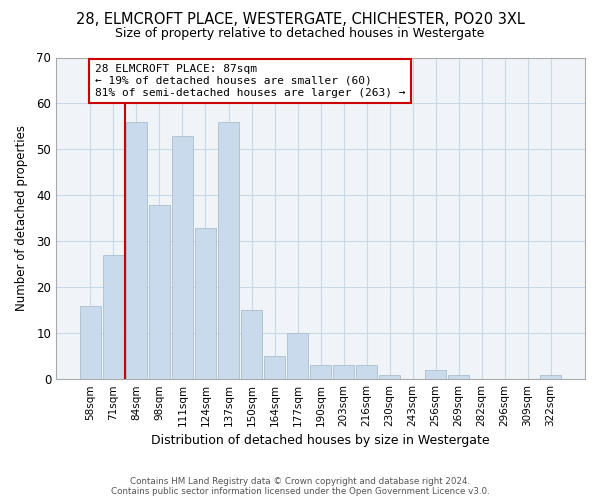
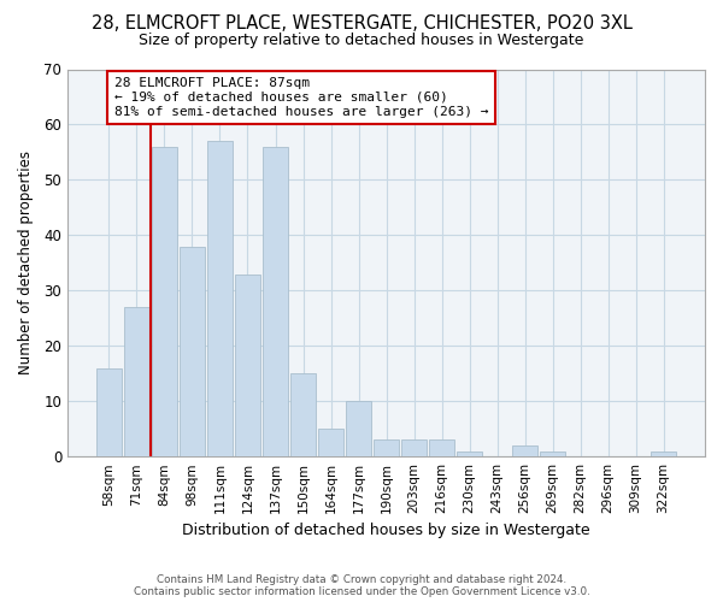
111sqm: 53 -> 57
